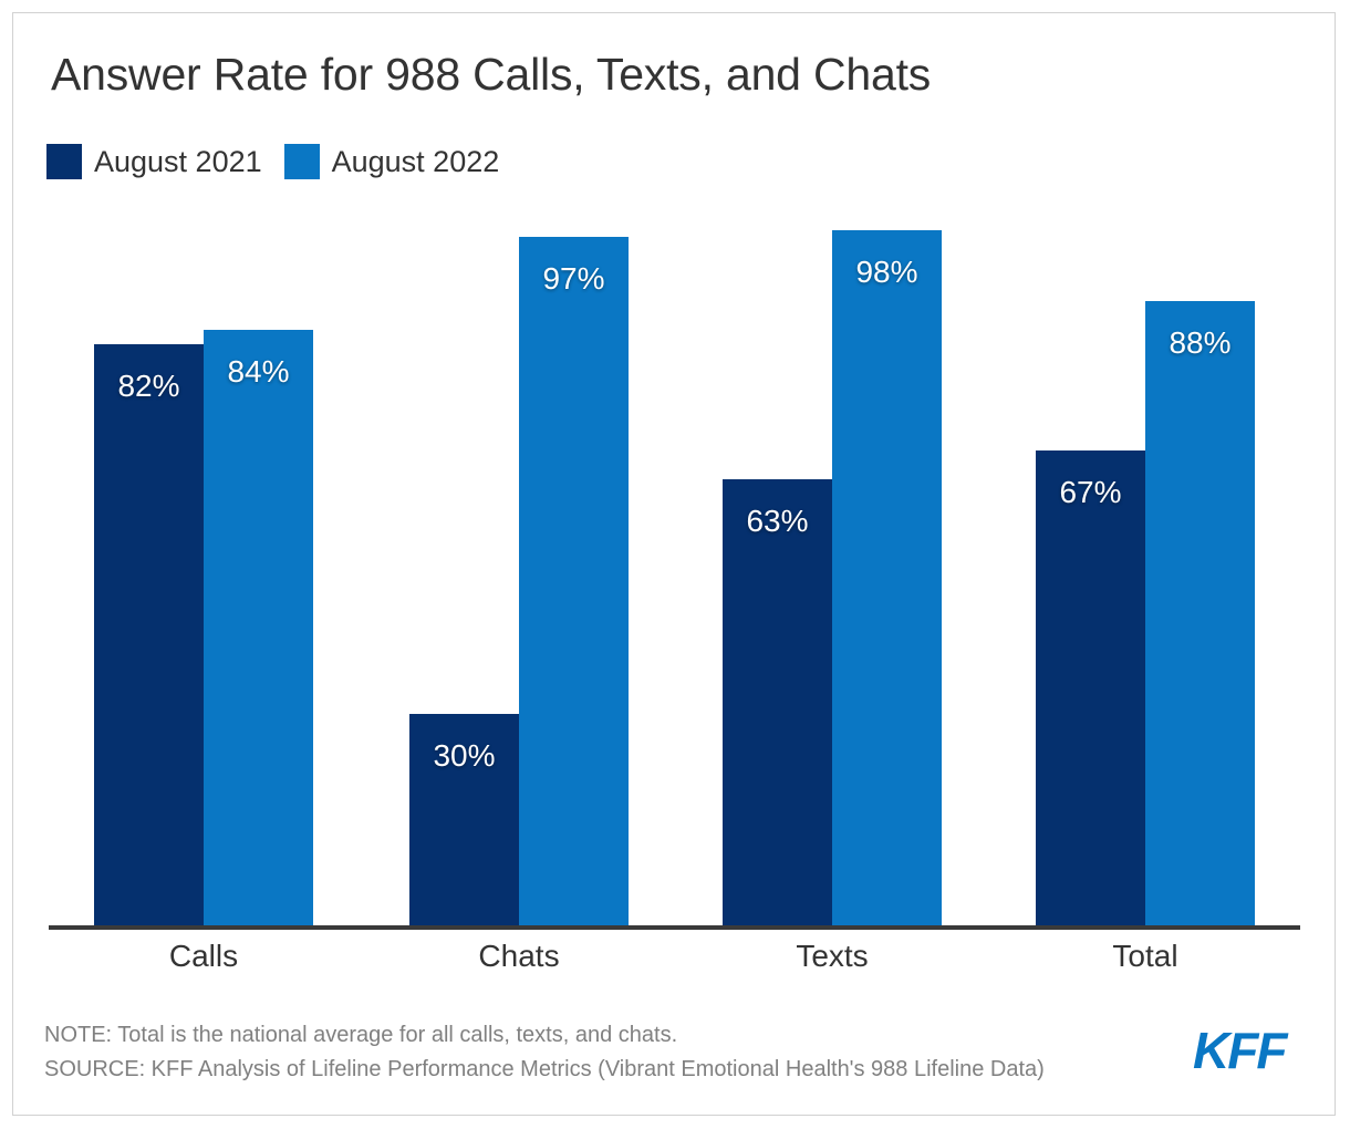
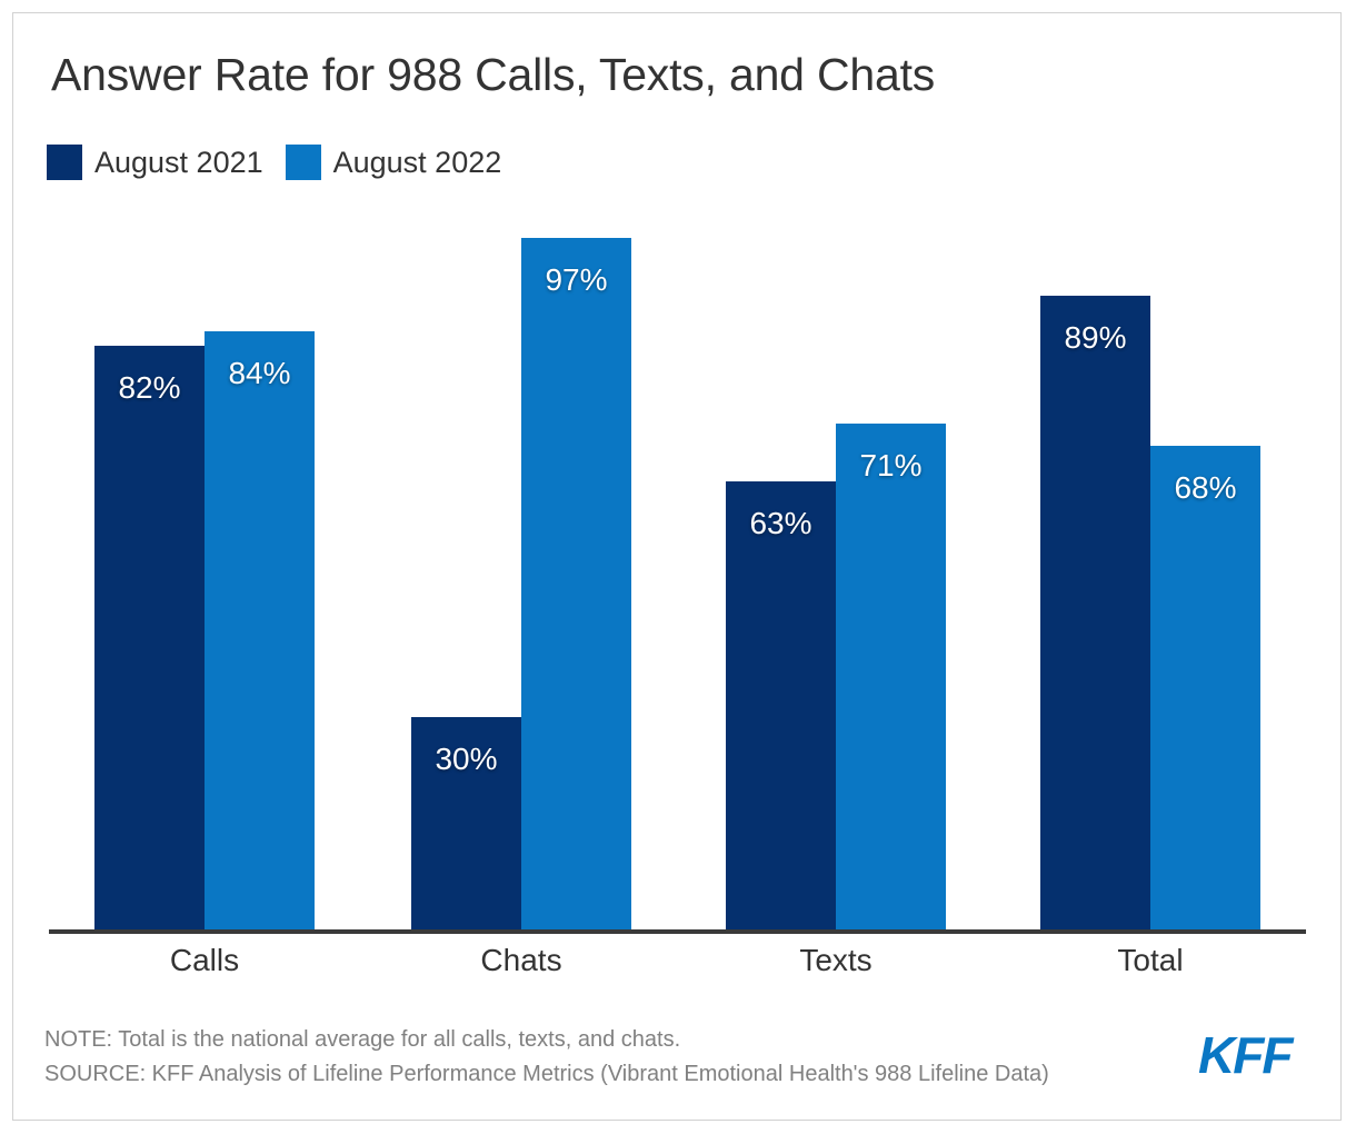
August 2022/Texts: 98% -> 71%
August 2021/Total: 67% -> 89%
August 2022/Total: 88% -> 68%
